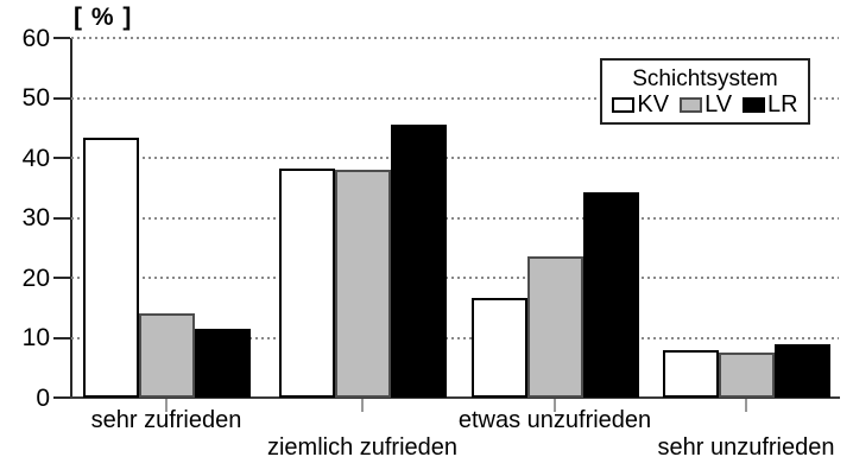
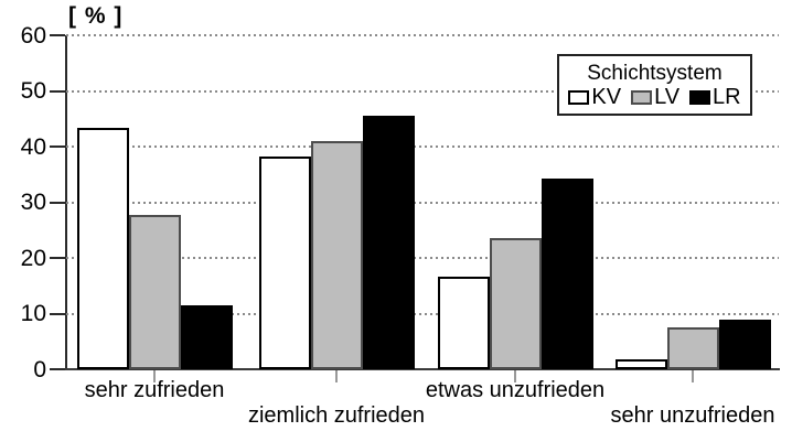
LV/sehr zufrieden: 14 -> 28
LV/ziemlich zufrieden: 38 -> 41
KV/sehr unzufrieden: 8 -> 2
